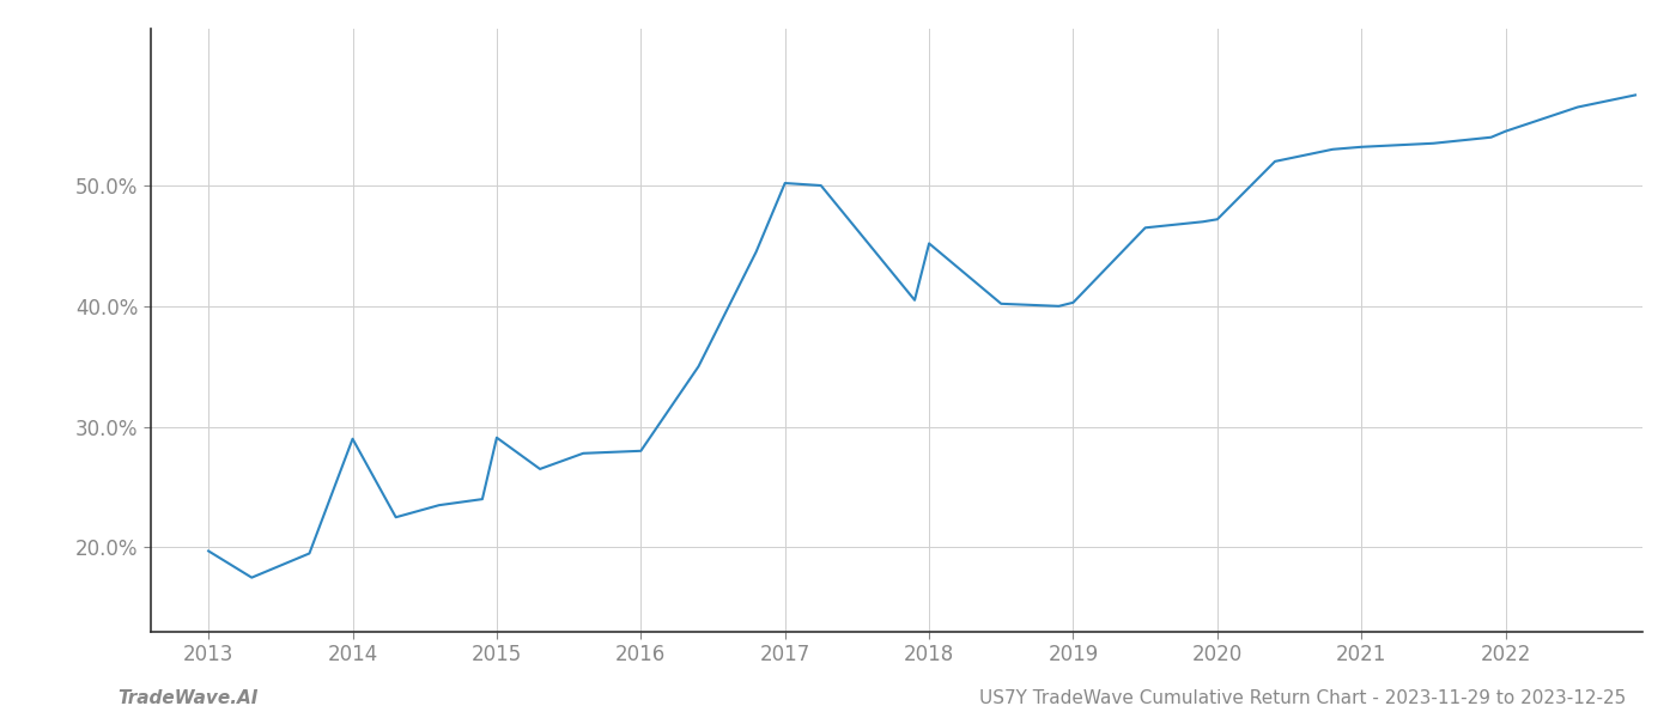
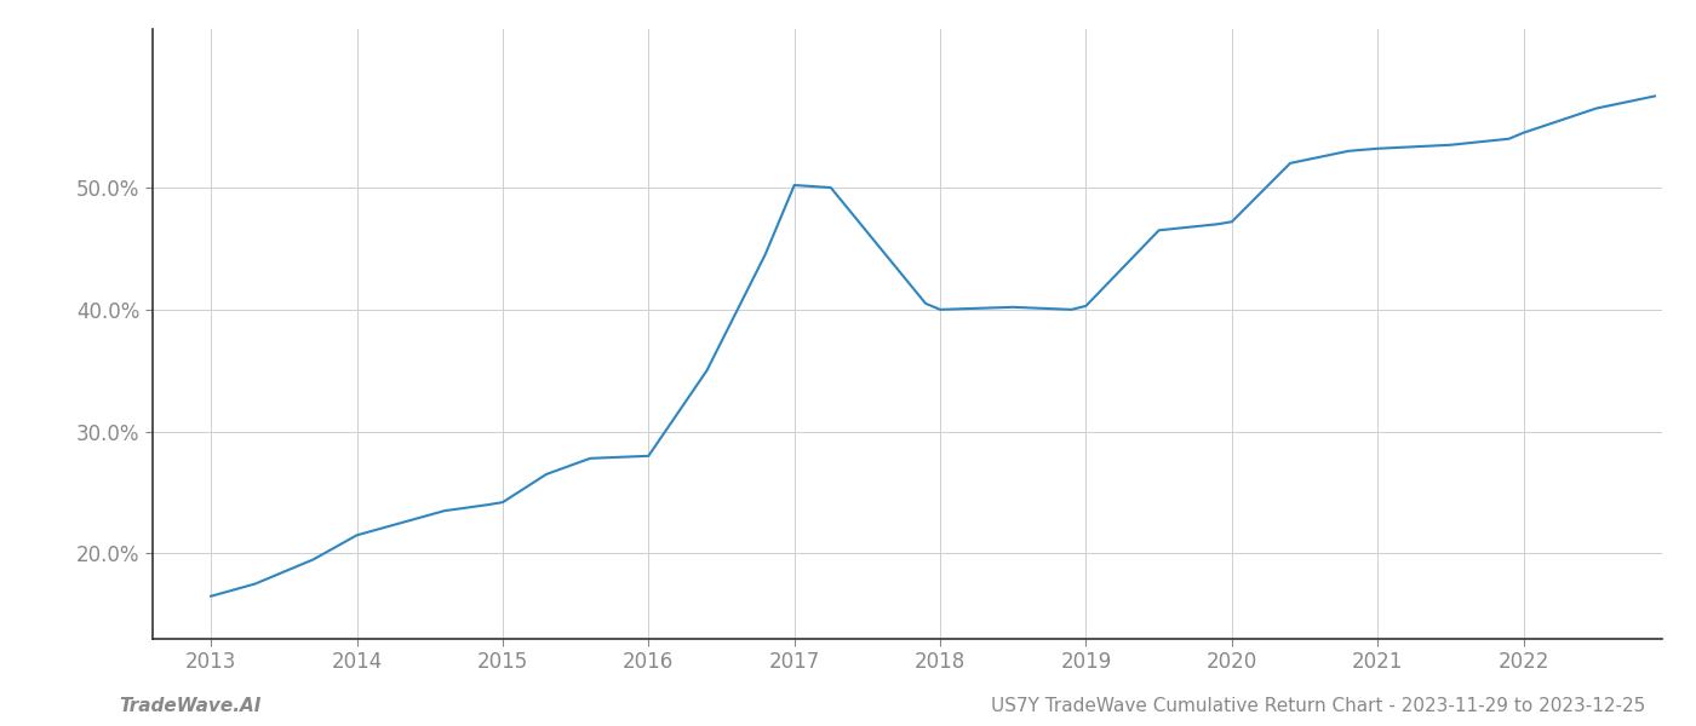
2013: 19.7% -> 16.5%
2014: 29.0% -> 21.5%
2015: 29.1% -> 24.2%
2018: 45.2% -> 40.0%
